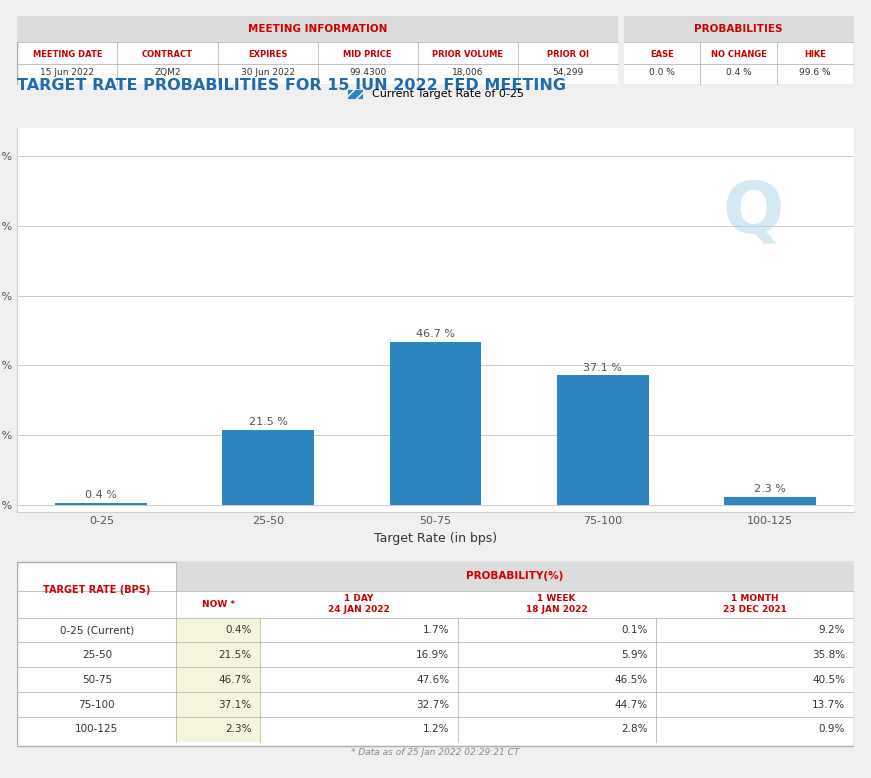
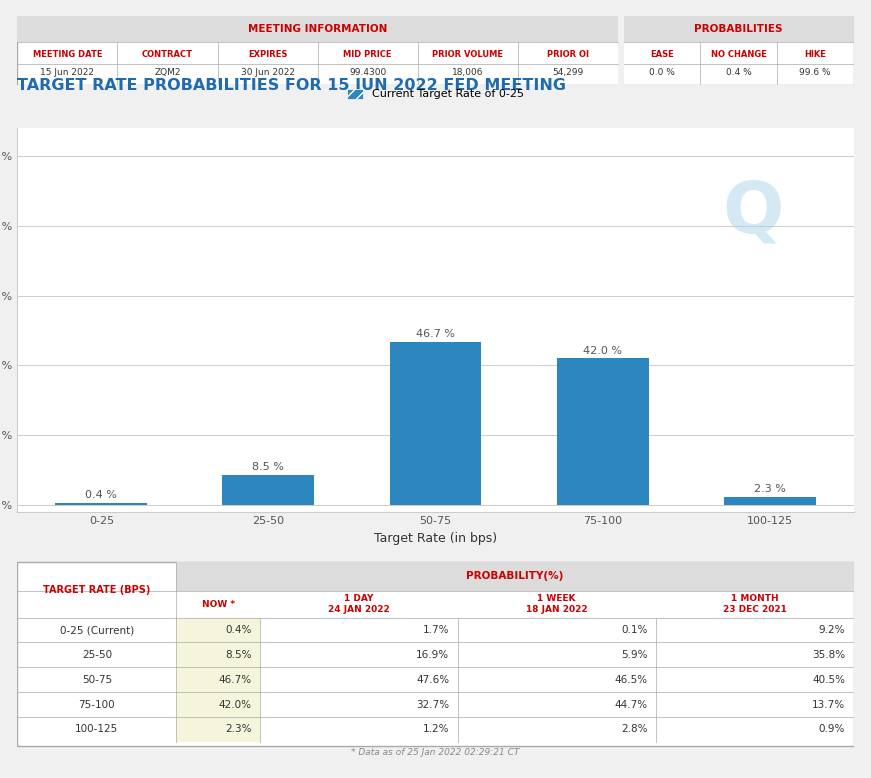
25-50: 21.5% -> 8.5%
75-100: 37.1% -> 42.0%
